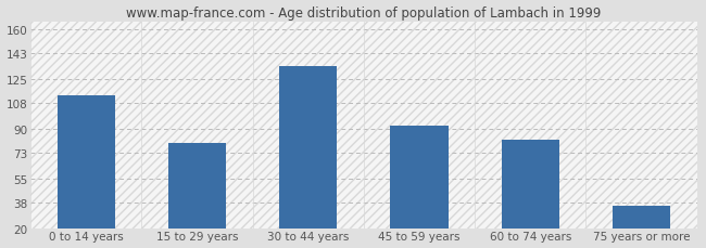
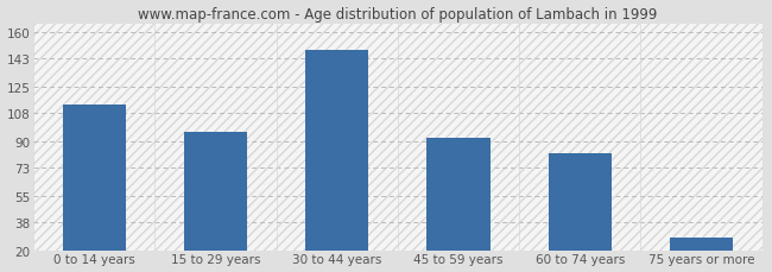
15 to 29 years: 80 -> 96
30 to 44 years: 134 -> 148
75 years or more: 36 -> 28
